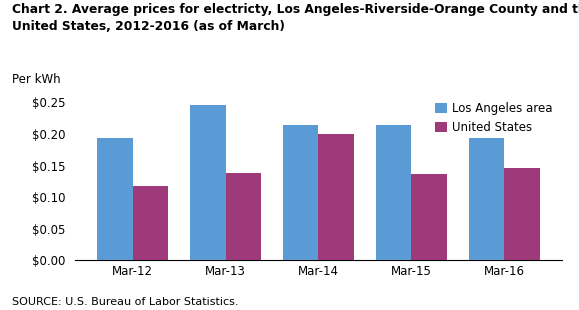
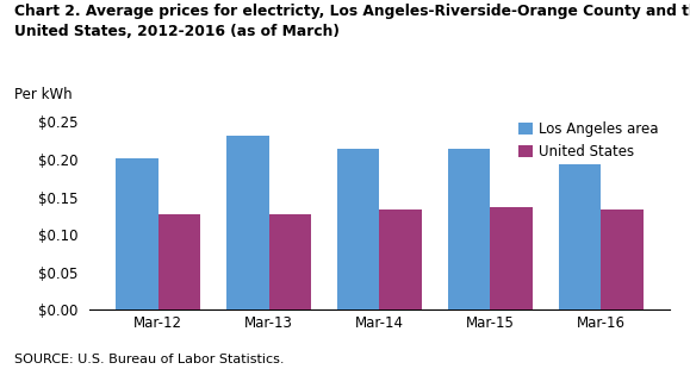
Los Angeles area/Mar-12: $0.194 -> $0.202
United States/Mar-12: $0.118 -> $0.127
Los Angeles area/Mar-13: $0.246 -> $0.232
United States/Mar-13: $0.138 -> $0.127
United States/Mar-14: $0.200 -> $0.134
United States/Mar-16: $0.146 -> $0.133
